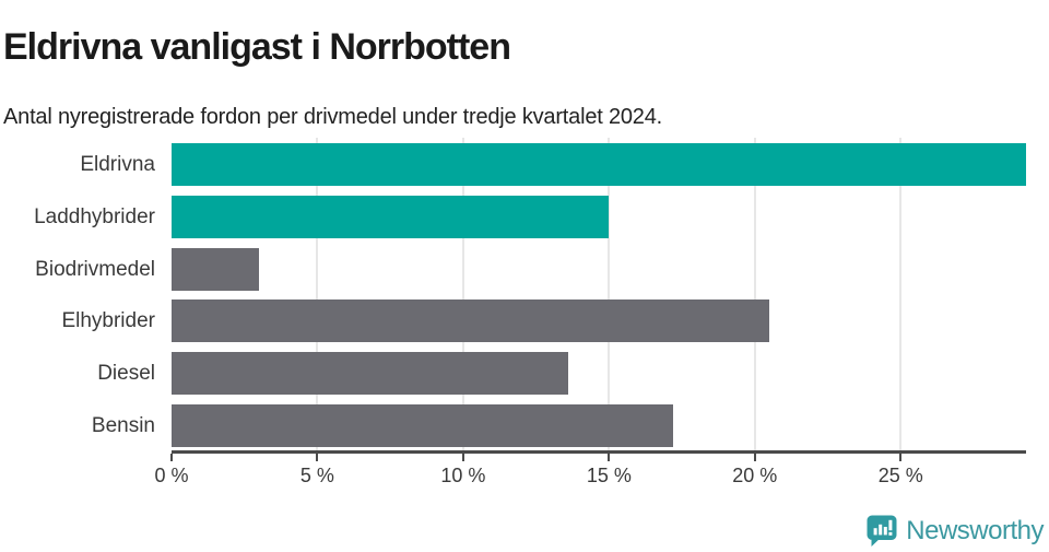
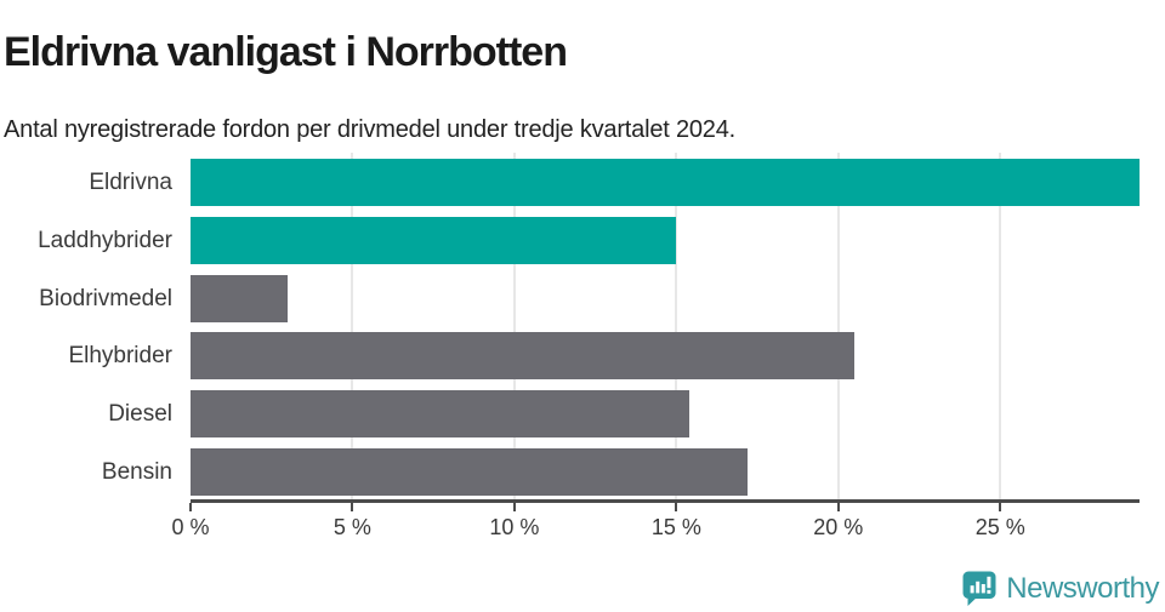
Diesel: 13.6% -> 15.4%
